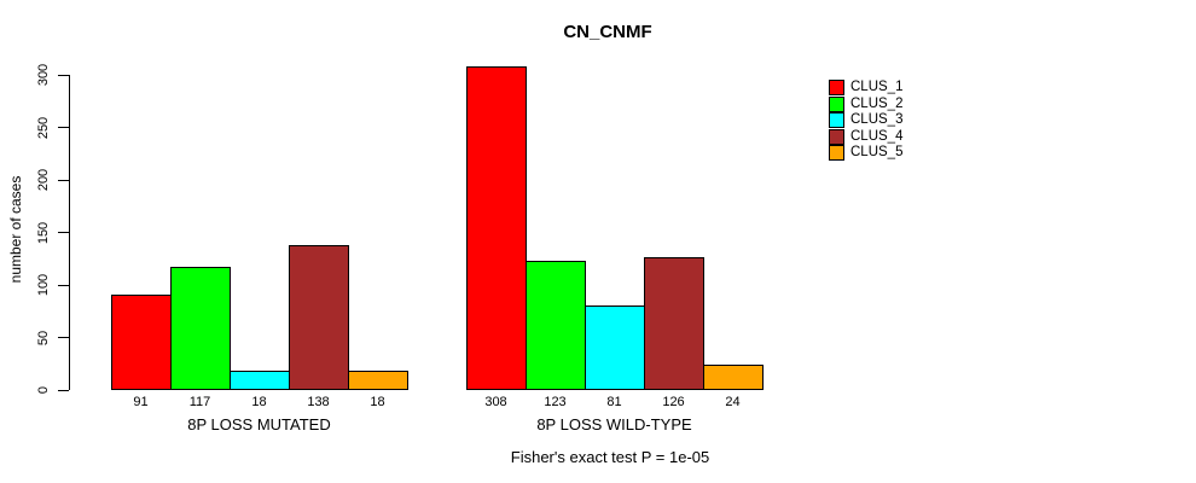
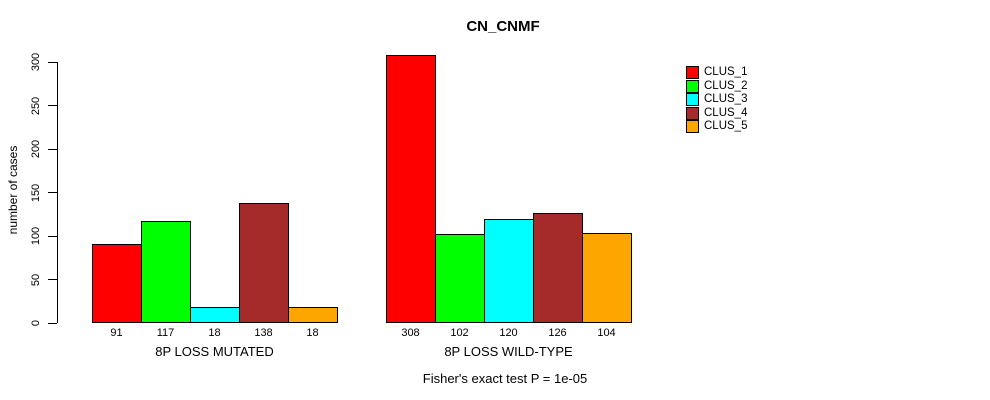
CLUS_2/8P LOSS WILD-TYPE: 123 -> 102
CLUS_3/8P LOSS WILD-TYPE: 81 -> 120
CLUS_5/8P LOSS WILD-TYPE: 24 -> 104
